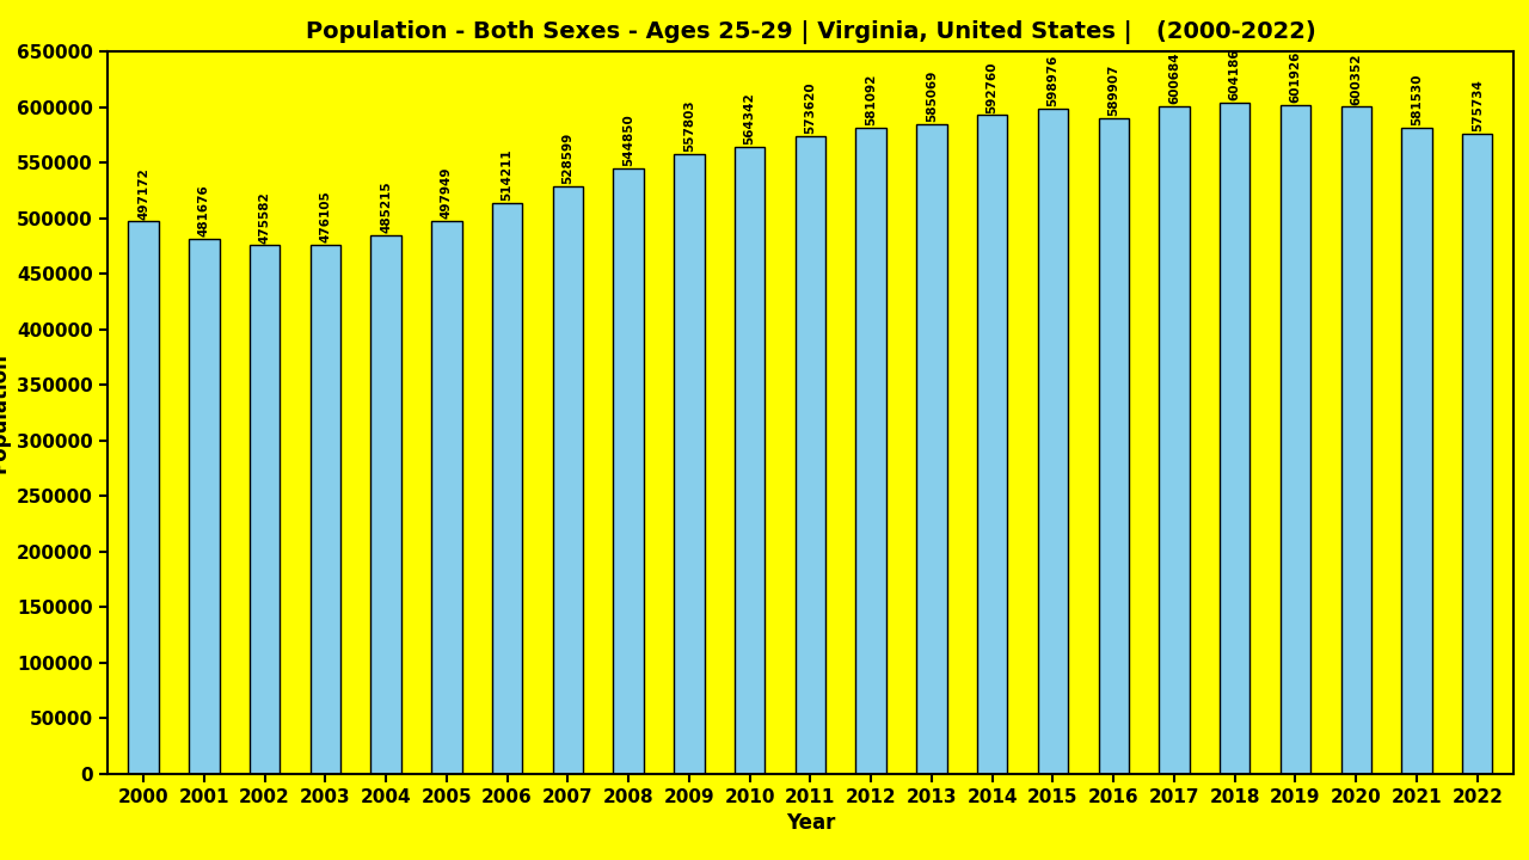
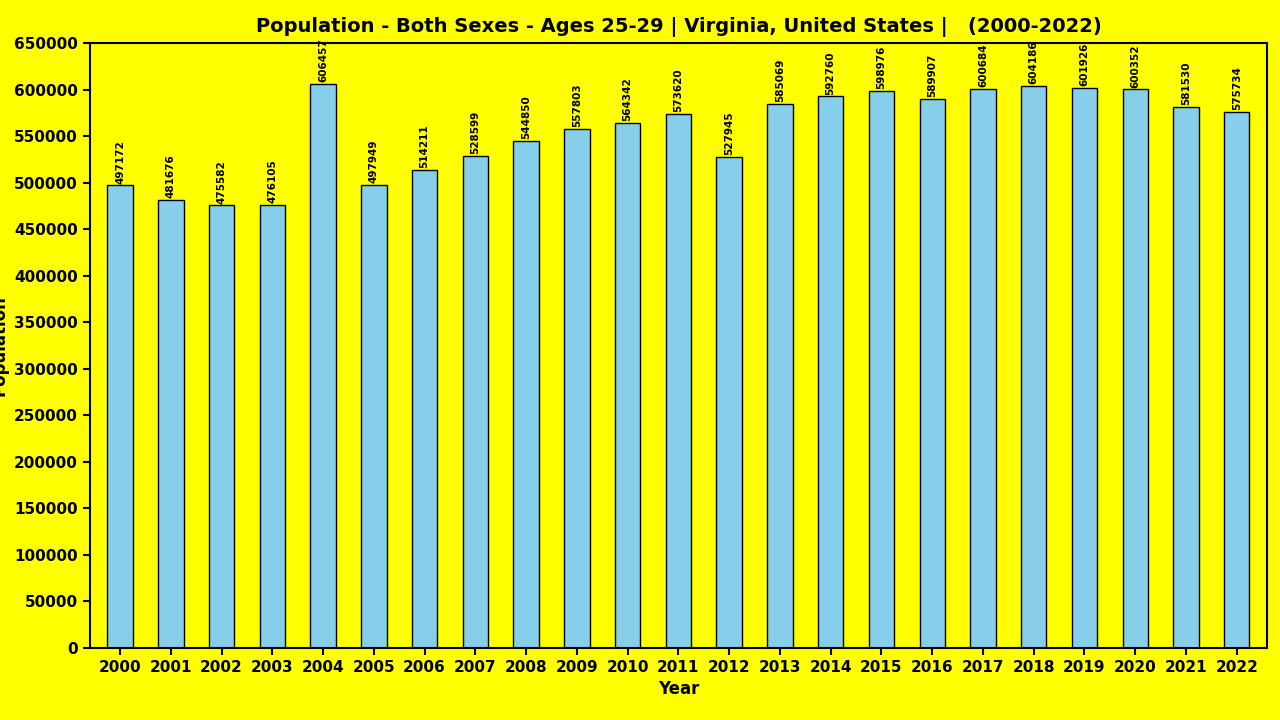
2004: 485215 -> 606457
2012: 581092 -> 527945
